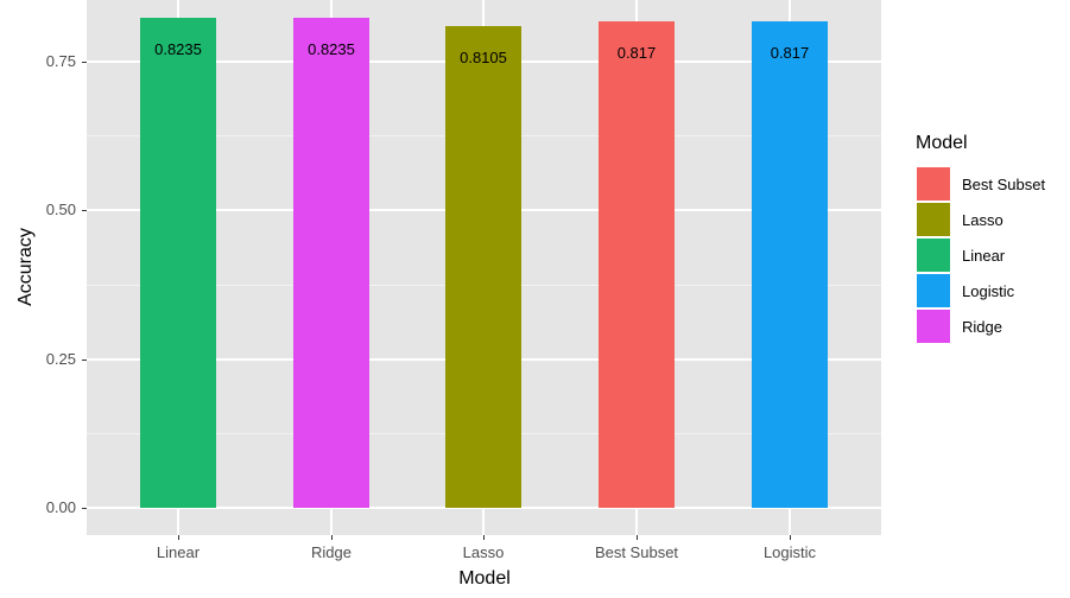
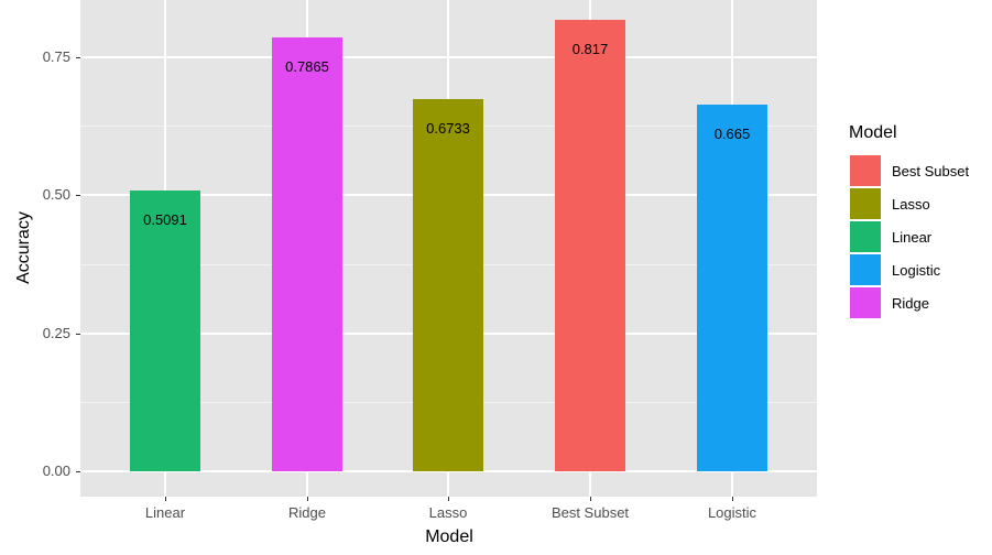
Linear: 0.8235 -> 0.5091
Ridge: 0.8235 -> 0.7865
Lasso: 0.8105 -> 0.6733
Logistic: 0.817 -> 0.665
